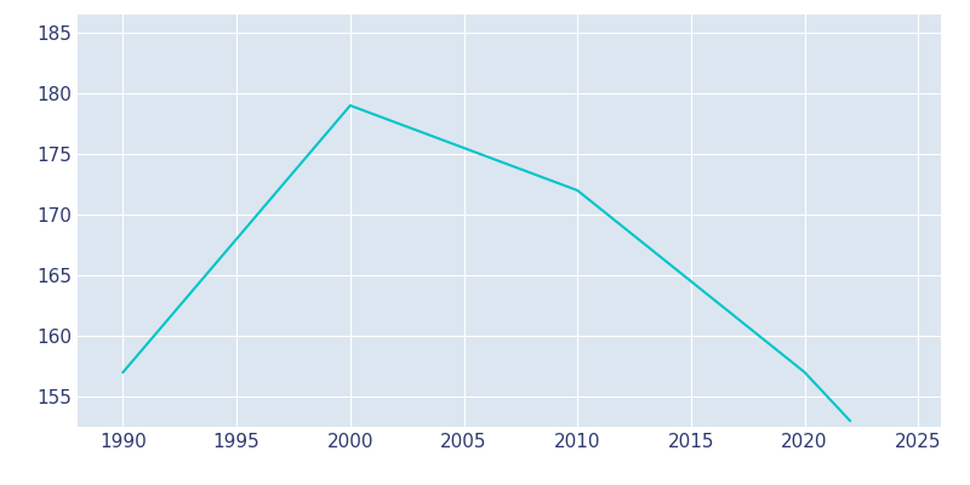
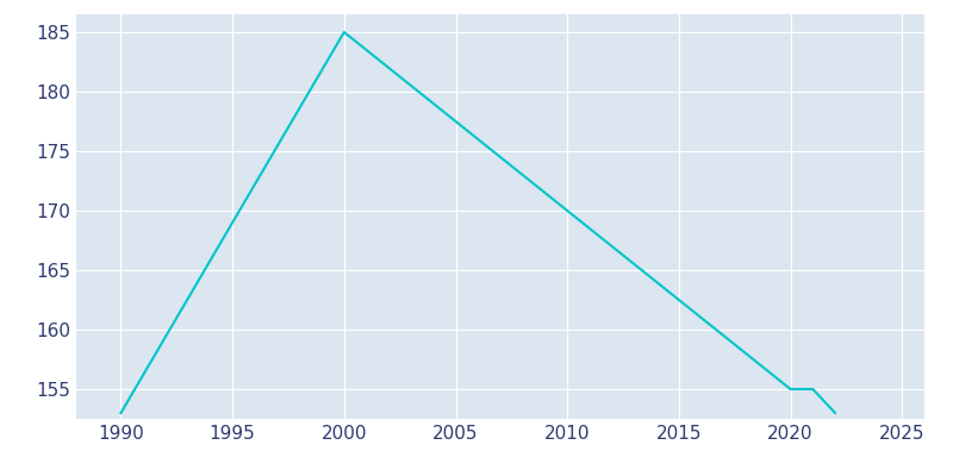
1990: 157 -> 153
2000: 179 -> 185
2010: 172 -> 170
2020: 157 -> 155
